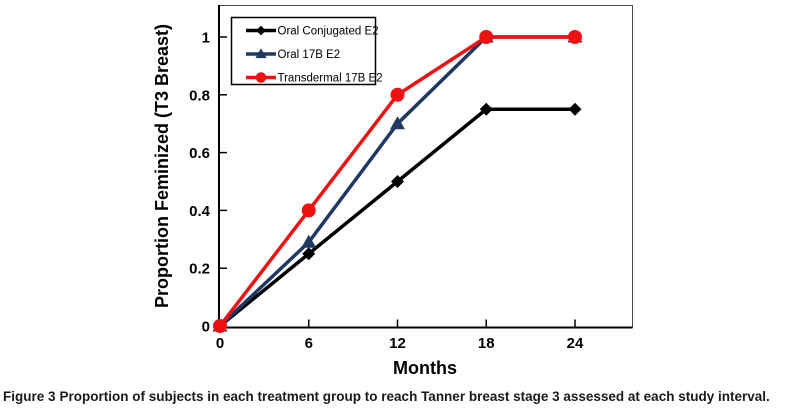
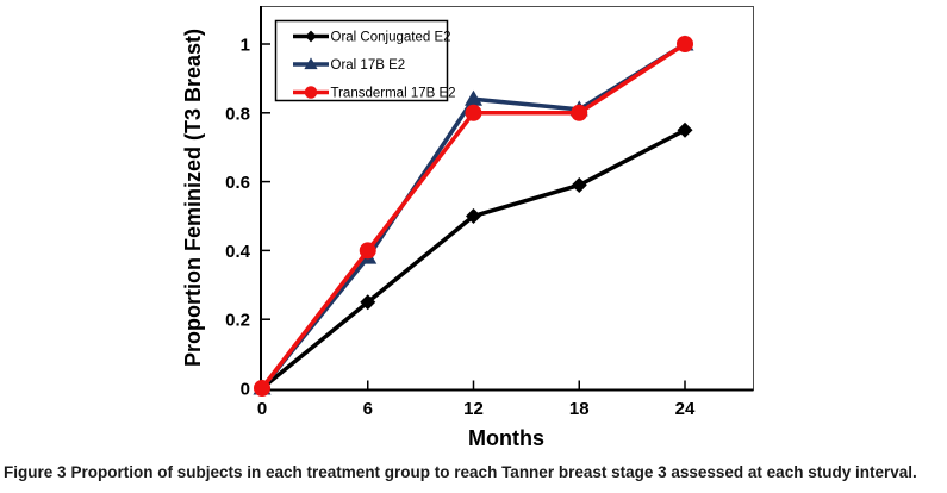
Oral 17B E2/6: 0.29 -> 0.38
Oral 17B E2/12: 0.70 -> 0.84
Oral Conjugated E2/18: 0.75 -> 0.59
Oral 17B E2/18: 1.00 -> 0.81
Transdermal 17B E2/18: 1.0 -> 0.8
